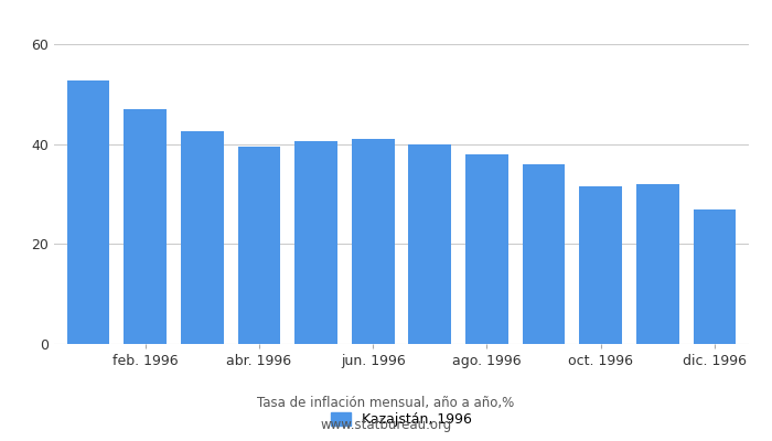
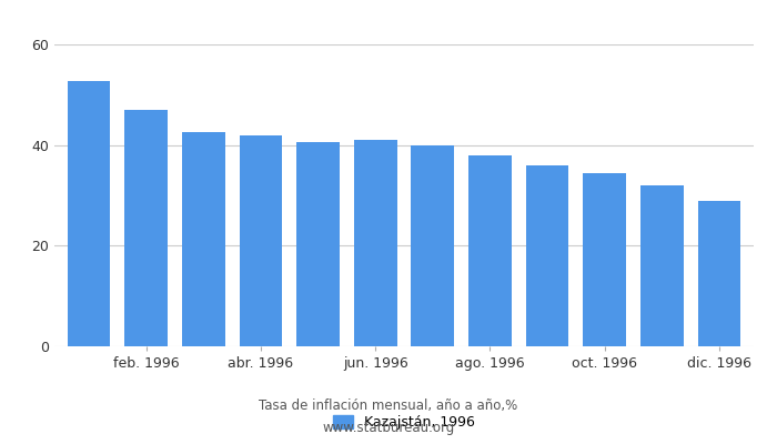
abr. 1996: 39.5 -> 42.0
oct. 1996: 31.5 -> 34.5
dic. 1996: 27.0 -> 29.0
